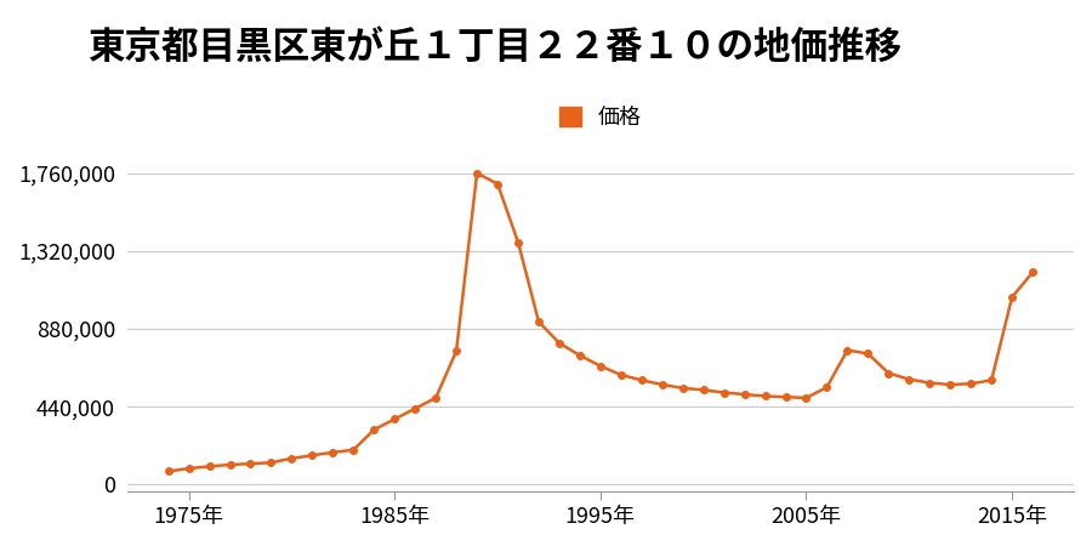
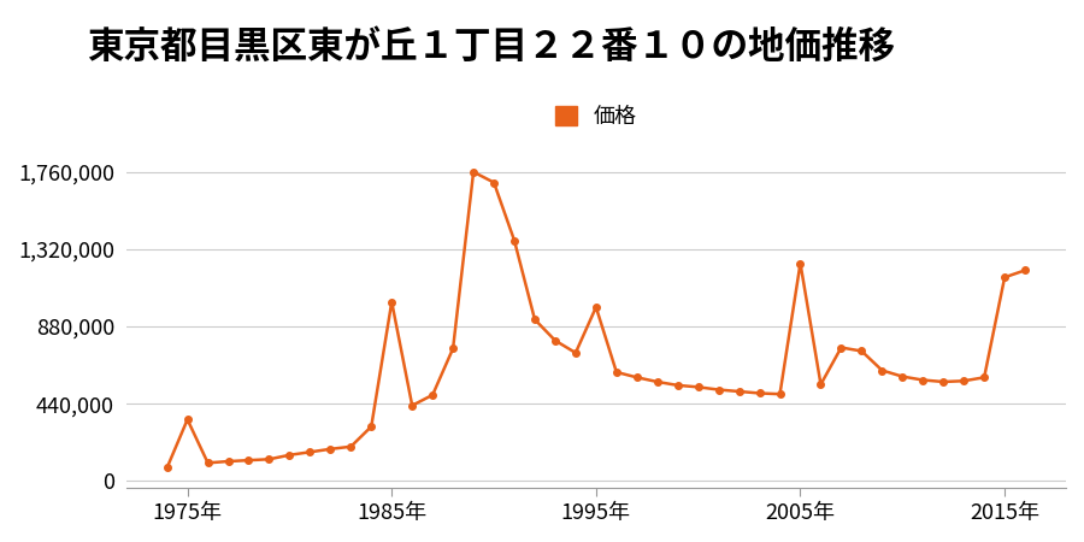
1975年: 90,000 -> 350,000
1985年: 370,000 -> 1,020,000
1995年: 670,000 -> 990,000
2005年: 490,000 -> 1,240,000
2015年: 1,060,000 -> 1,160,000
